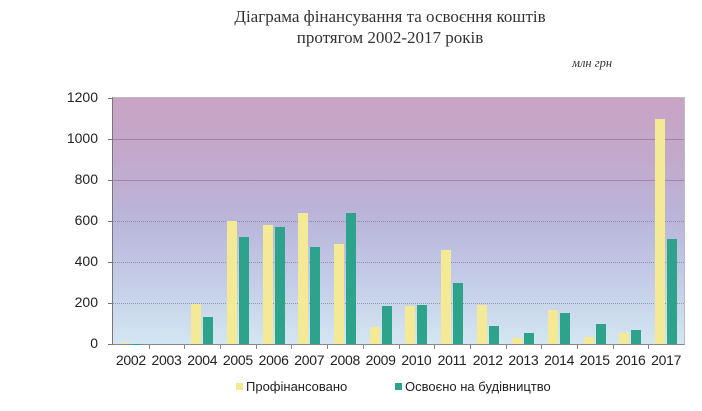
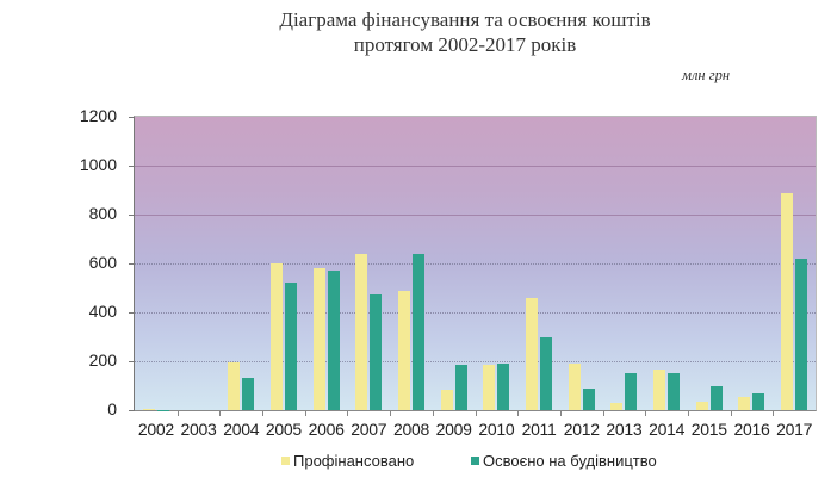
Освоєно на будівництво/2013: 60 -> 150
Профінансовано/2017: 1100 -> 890
Освоєно на будівництво/2017: 510 -> 620
